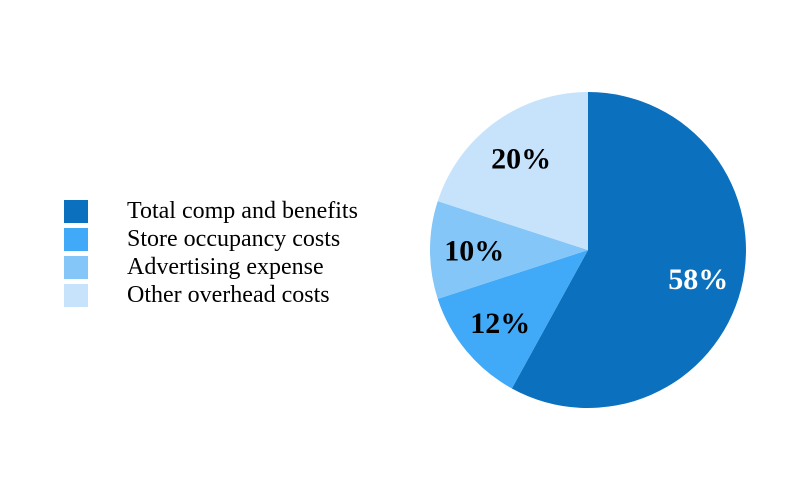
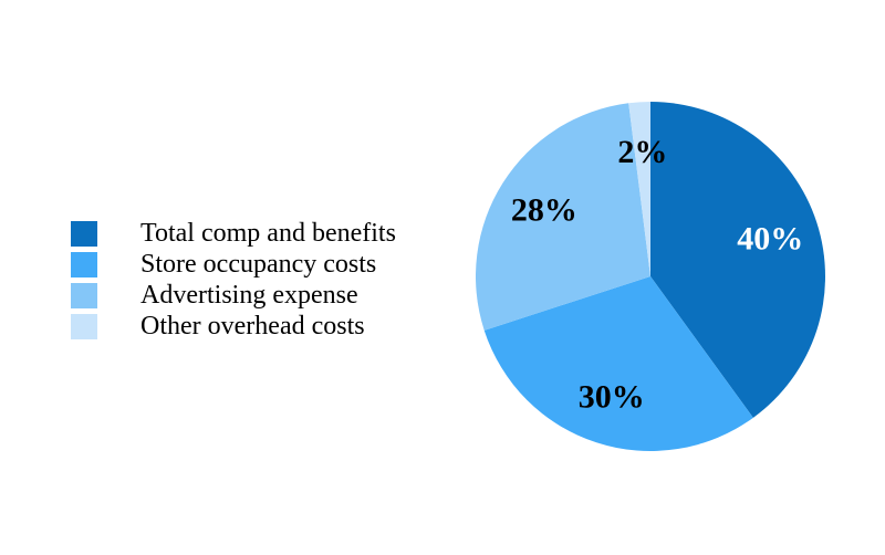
Total comp and benefits: 58% -> 40%
Store occupancy costs: 12% -> 30%
Advertising expense: 10% -> 28%
Other overhead costs: 20% -> 2%
